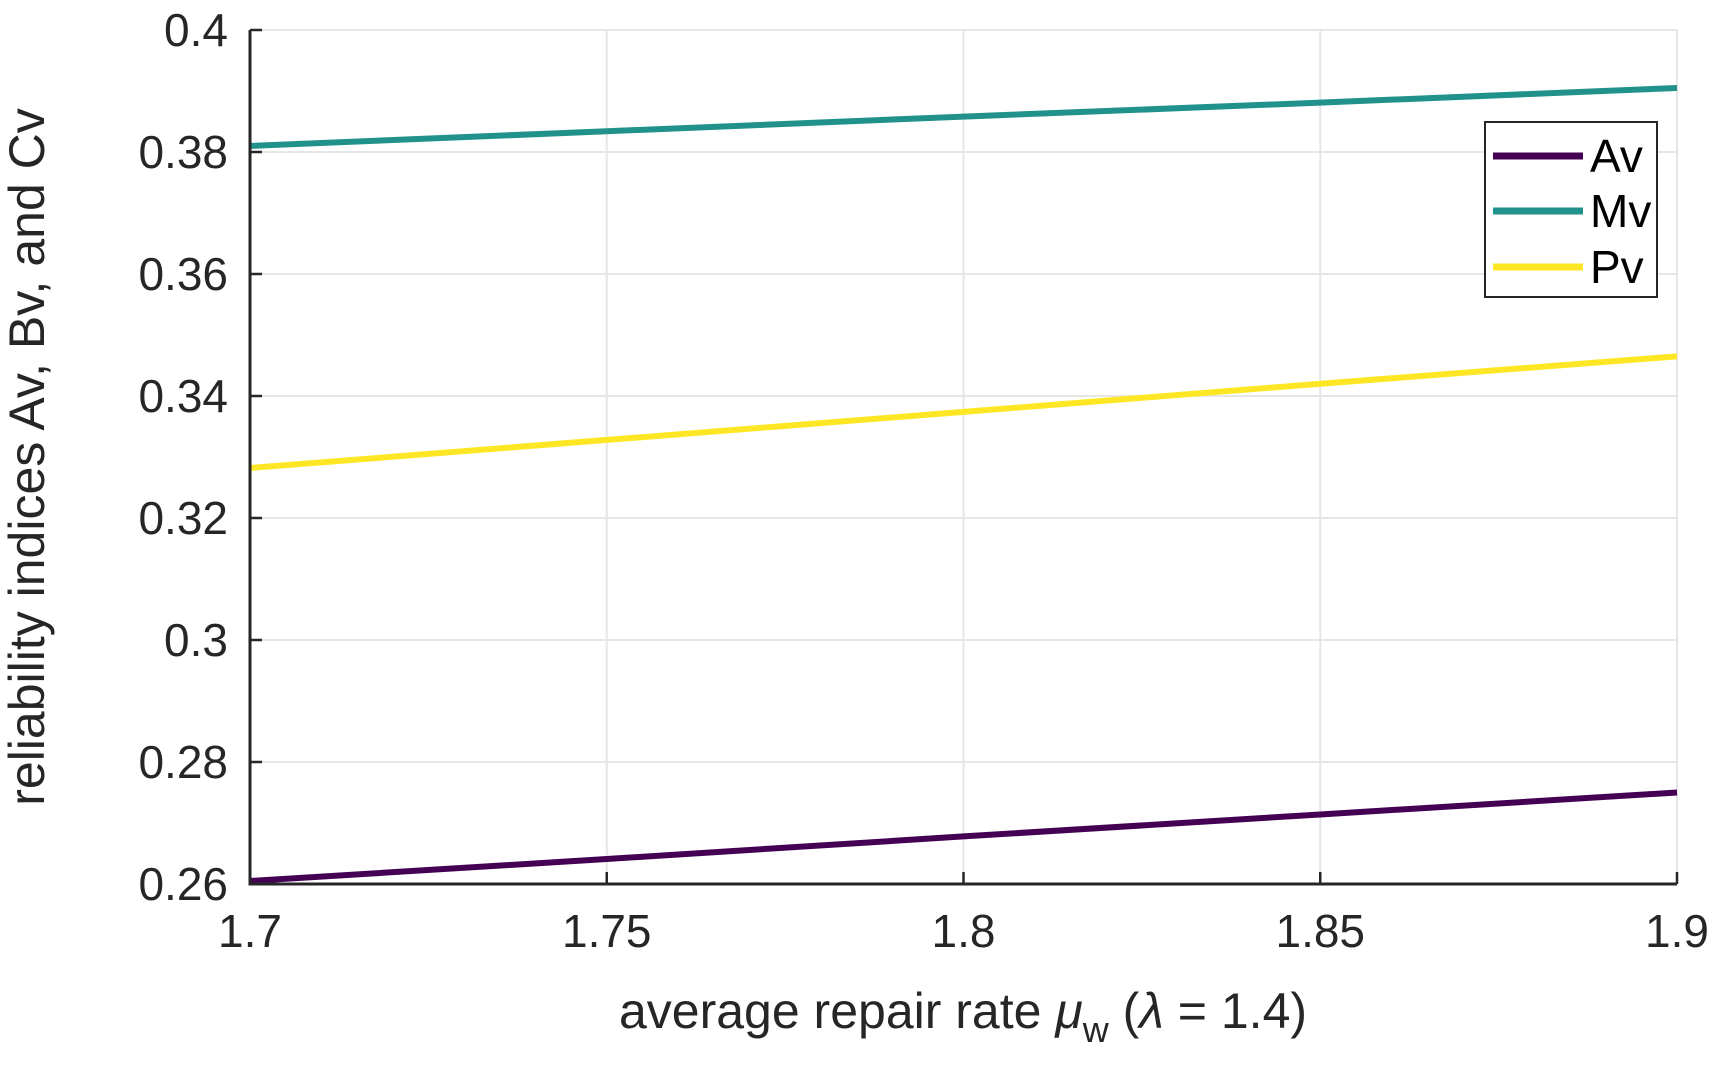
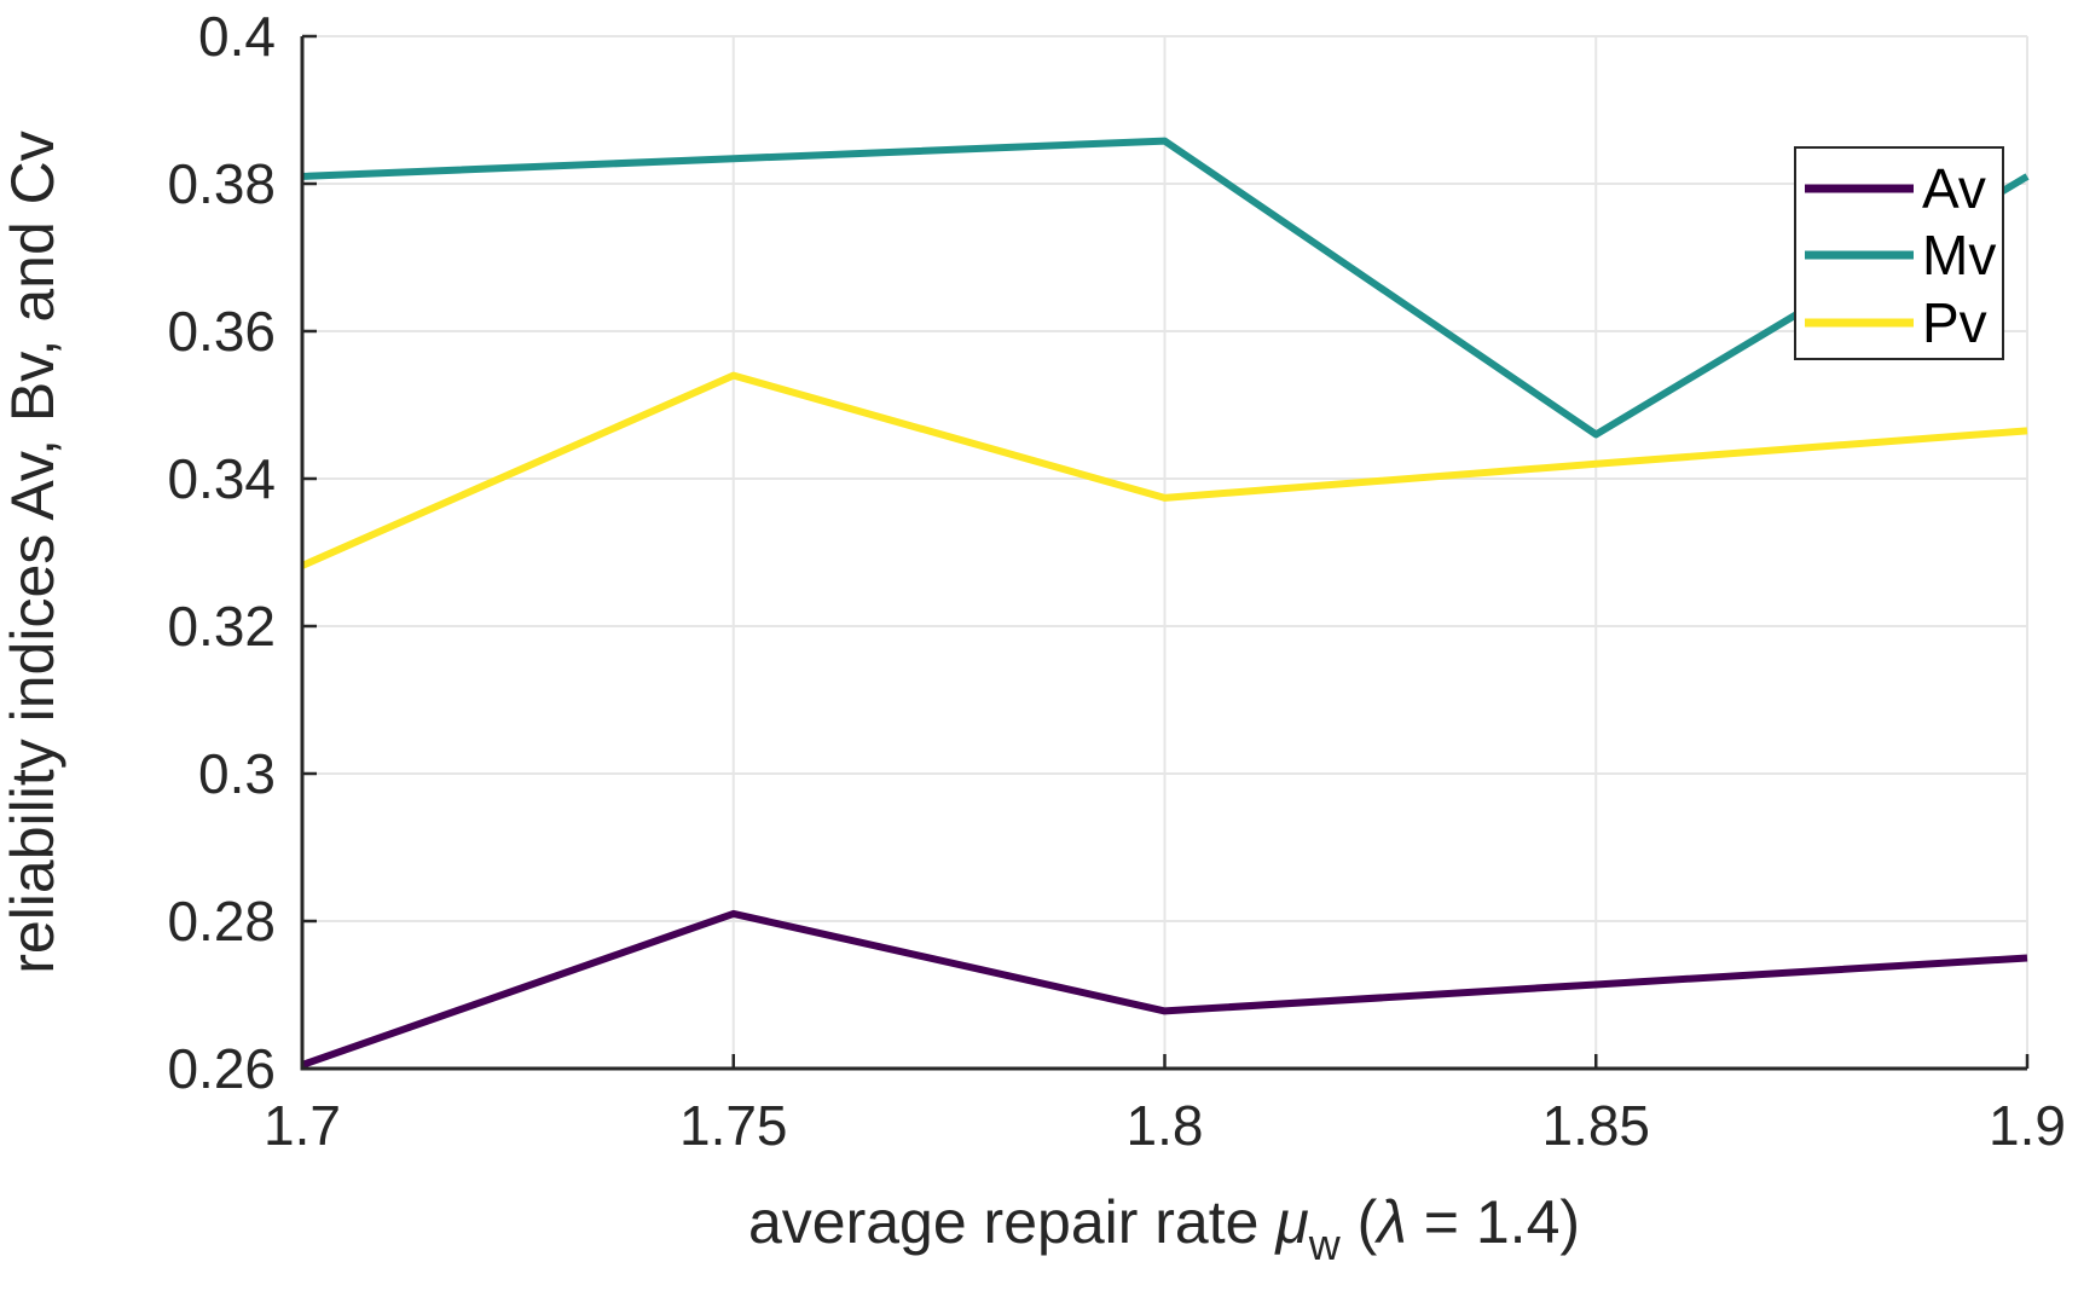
Av/1.75: 0.264 -> 0.281
Pv/1.75: 0.333 -> 0.354
Mv/1.85: 0.388 -> 0.346
Mv/1.9: 0.391 -> 0.381
